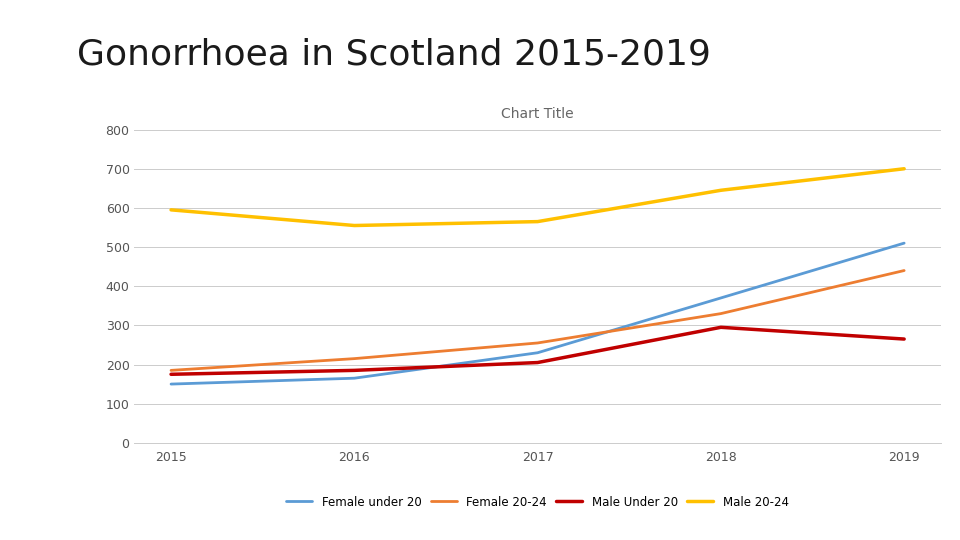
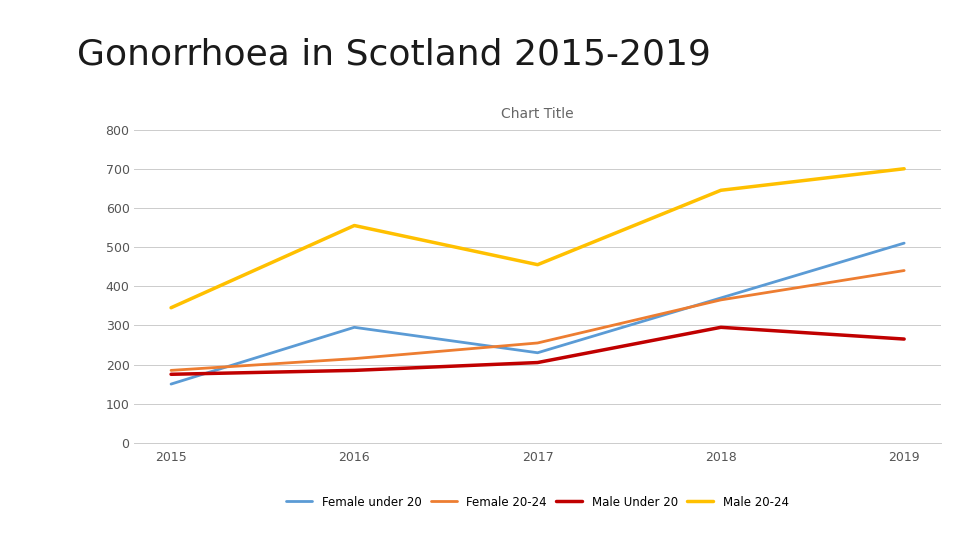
Male 20-24/2015: 595 -> 345
Female under 20/2016: 165 -> 295
Male 20-24/2017: 565 -> 455
Female 20-24/2018: 330 -> 365
